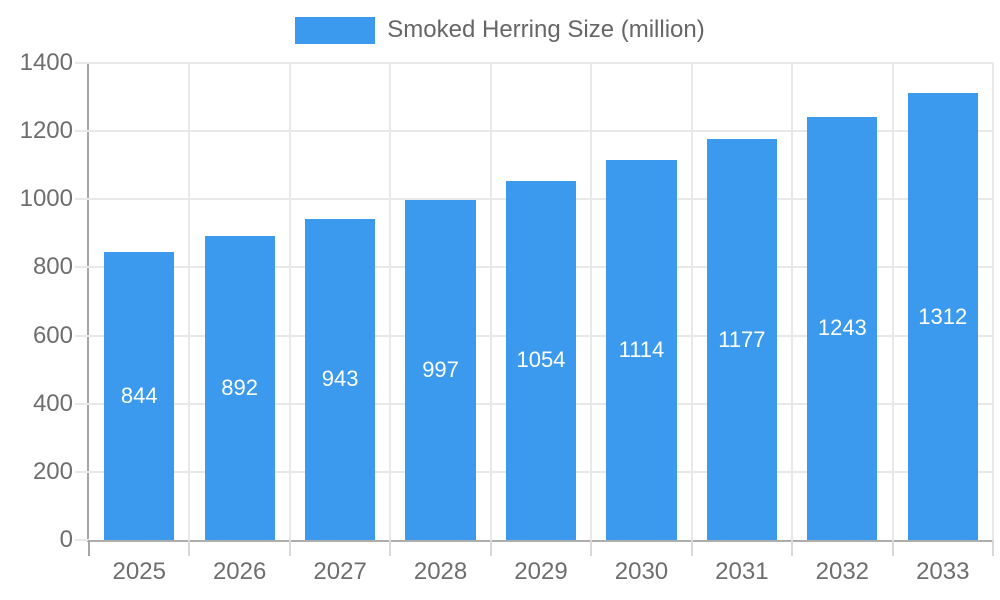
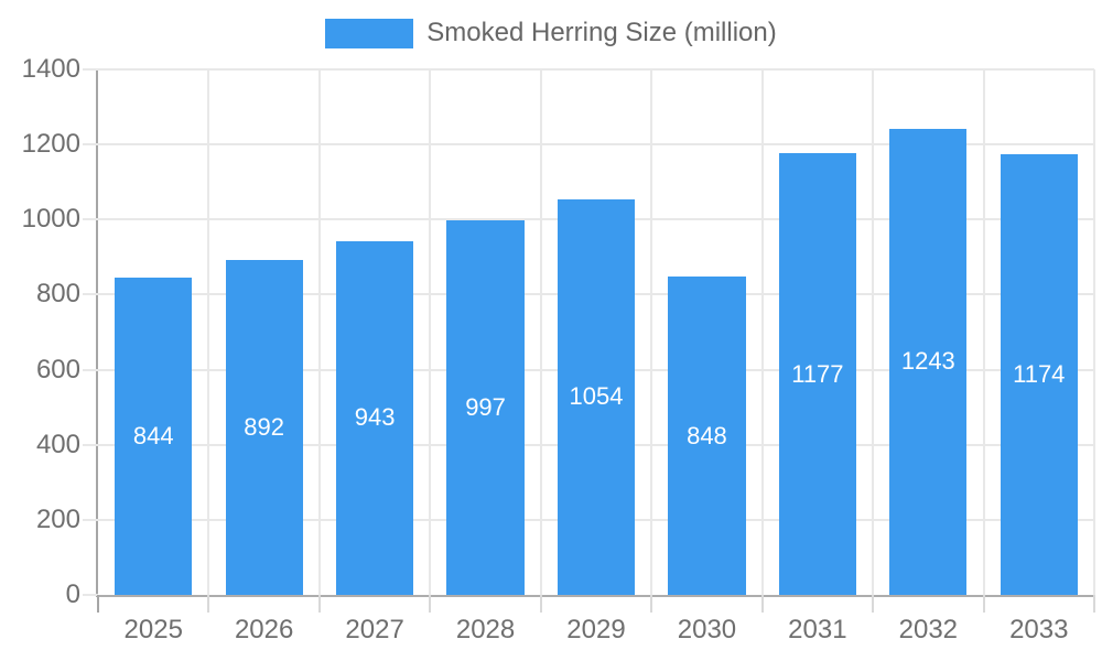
2030: 1114 -> 848
2033: 1312 -> 1174
